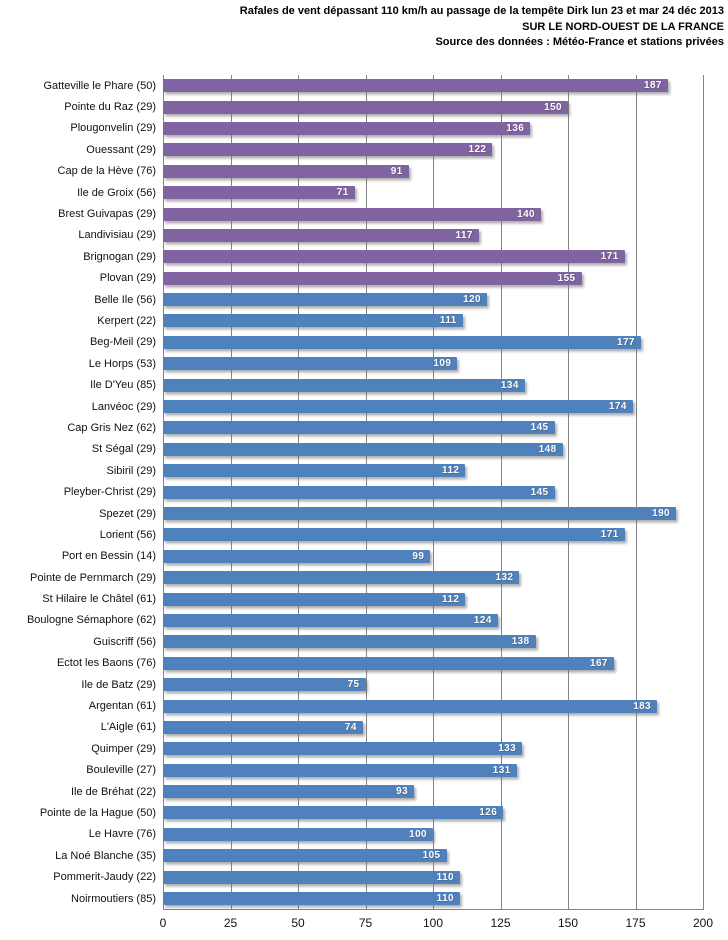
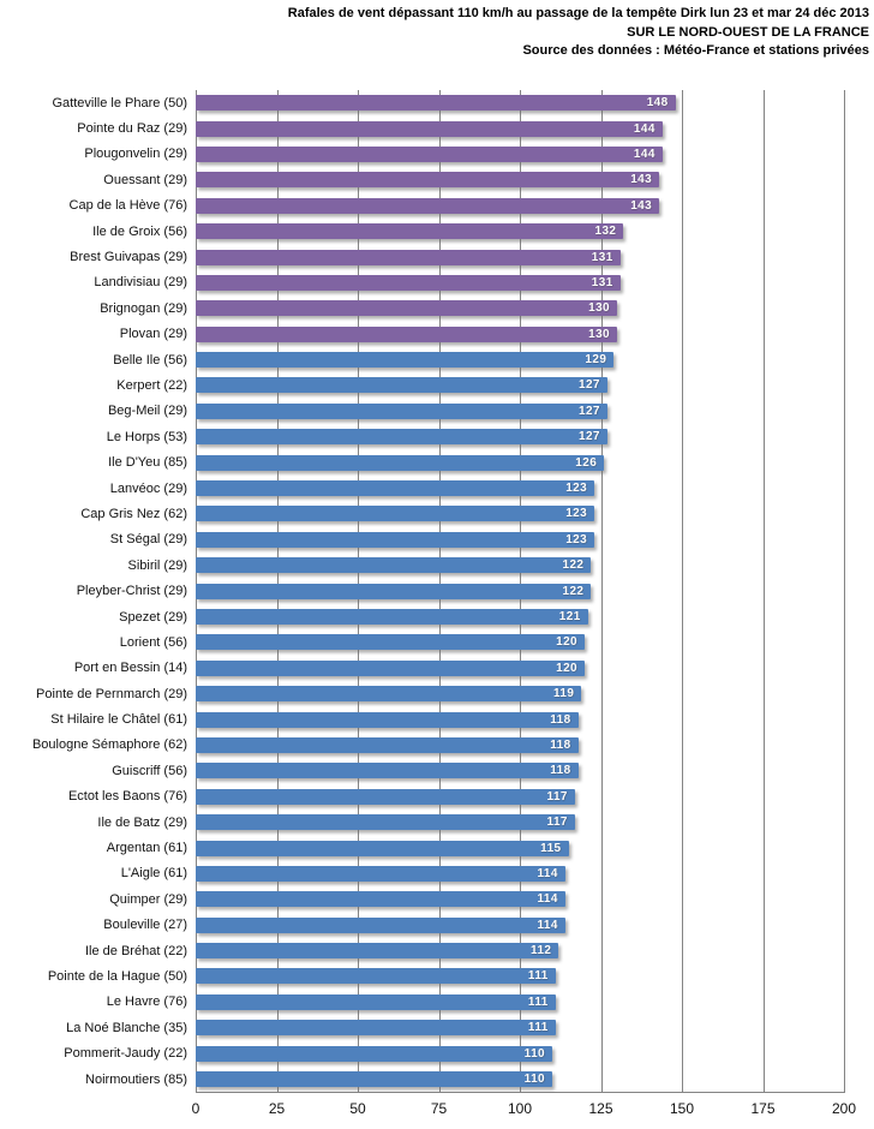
Gatteville le Phare (50): 187 -> 148
Pointe du Raz (29): 150 -> 144
Plougonvelin (29): 136 -> 144
Ouessant (29): 122 -> 143
Cap de la Hève (76): 91 -> 143
Ile de Groix (56): 71 -> 132
Brest Guivapas (29): 140 -> 131
Landivisiau (29): 117 -> 131
Brignogan (29): 171 -> 130
Plovan (29): 155 -> 130
Belle Ile (56): 120 -> 129
Kerpert (22): 111 -> 127
Beg-Meil (29): 177 -> 127
Le Horps (53): 109 -> 127
Ile D'Yeu (85): 134 -> 126
Lanvéoc (29): 174 -> 123
Cap Gris Nez (62): 145 -> 123
St Ségal (29): 148 -> 123
Sibiril (29): 112 -> 122
Pleyber-Christ (29): 145 -> 122
Spezet (29): 190 -> 121
Lorient (56): 171 -> 120
Port en Bessin (14): 99 -> 120
Pointe de Pernmarch (29): 132 -> 119
St Hilaire le Châtel (61): 112 -> 118
Boulogne Sémaphore (62): 124 -> 118
Guiscriff (56): 138 -> 118
Ectot les Baons (76): 167 -> 117
Ile de Batz (29): 75 -> 117
Argentan (61): 183 -> 115
L'Aigle (61): 74 -> 114
Quimper (29): 133 -> 114
Bouleville (27): 131 -> 114
Ile de Bréhat (22): 93 -> 112
Pointe de la Hague (50): 126 -> 111
Le Havre (76): 100 -> 111
La Noé Blanche (35): 105 -> 111
